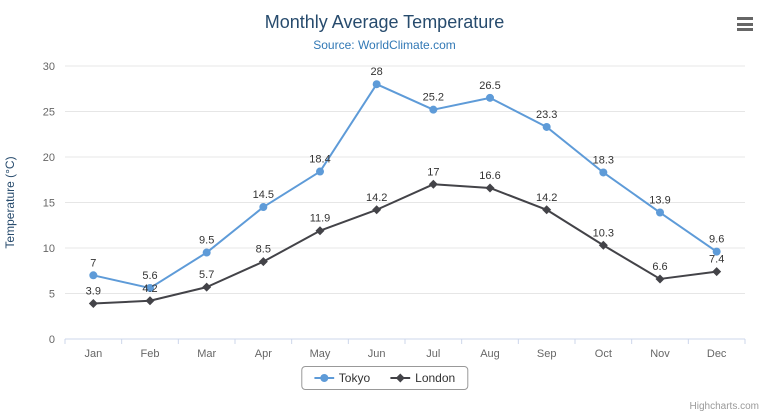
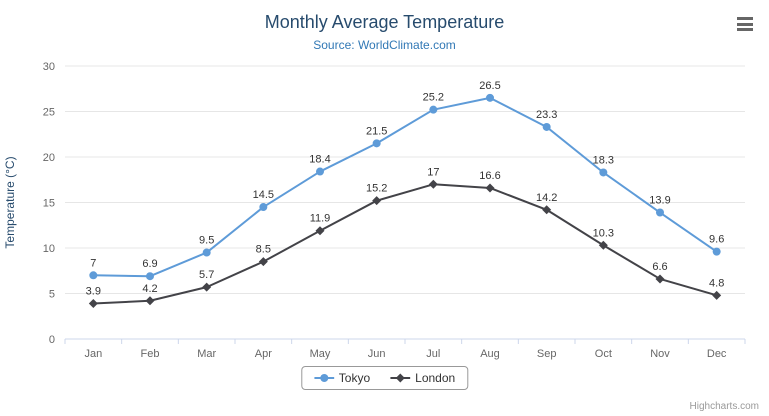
Tokyo/Feb: 5.6 -> 6.9
Tokyo/Jun: 28 -> 21.5
London/Jun: 14.2 -> 15.2
London/Dec: 7.4 -> 4.8
